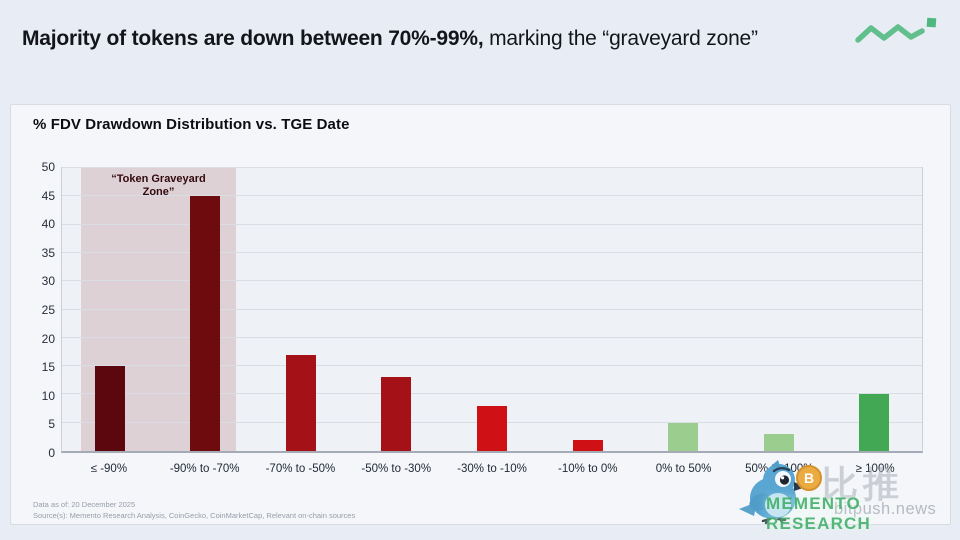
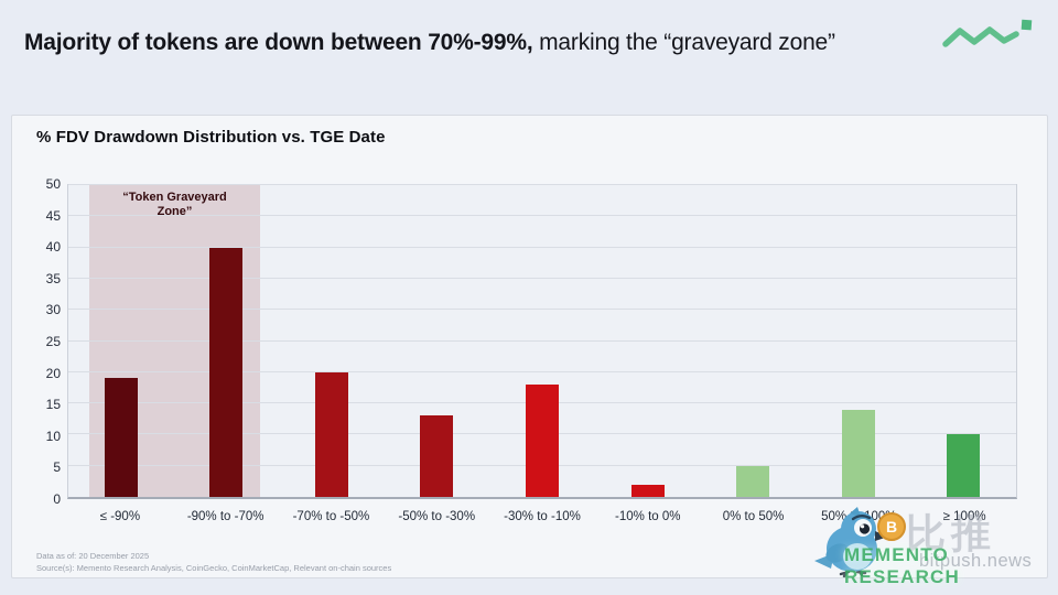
≤ -90%: 15 -> 19
-90% to -70%: 45 -> 40
-70% to -50%: 17 -> 20
-30% to -10%: 8 -> 18
50% to 100%: 3 -> 14
